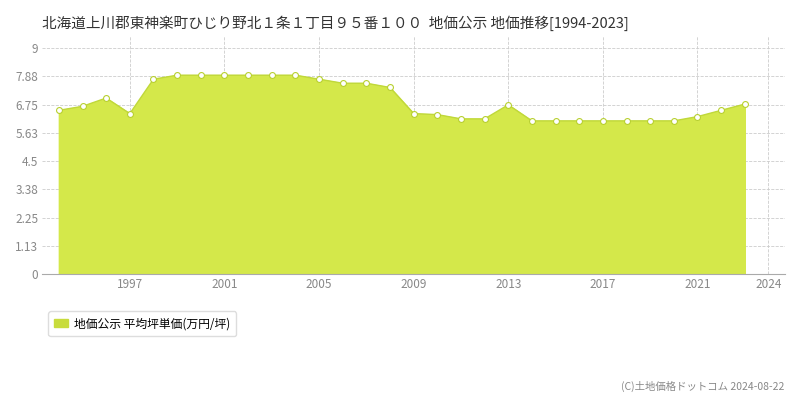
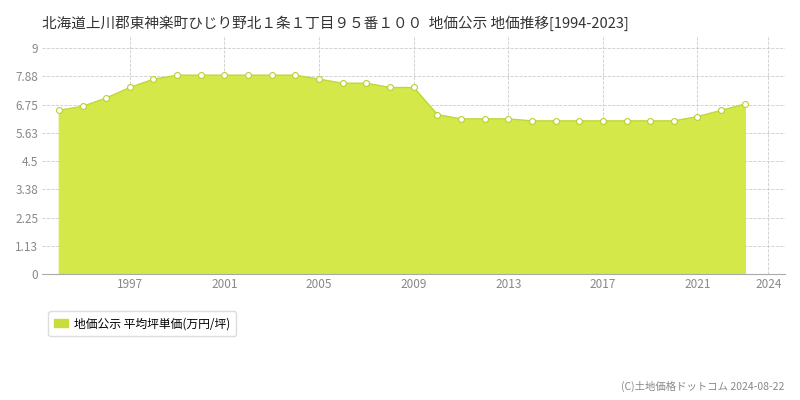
1997: 6.40 -> 7.44
2009: 6.40 -> 7.44
2013: 6.75 -> 6.19
